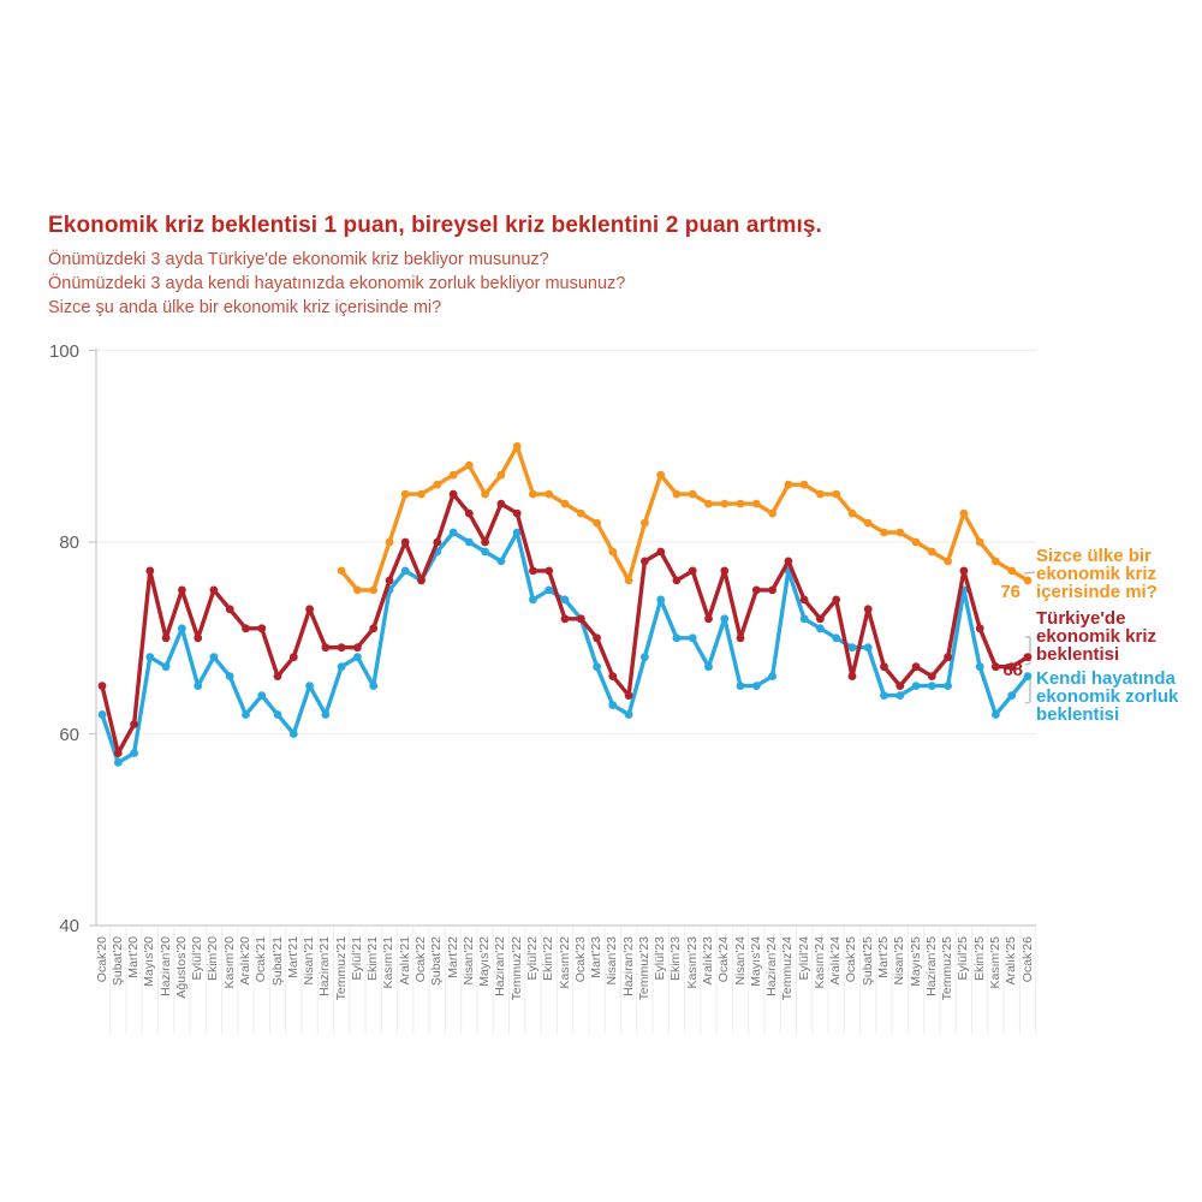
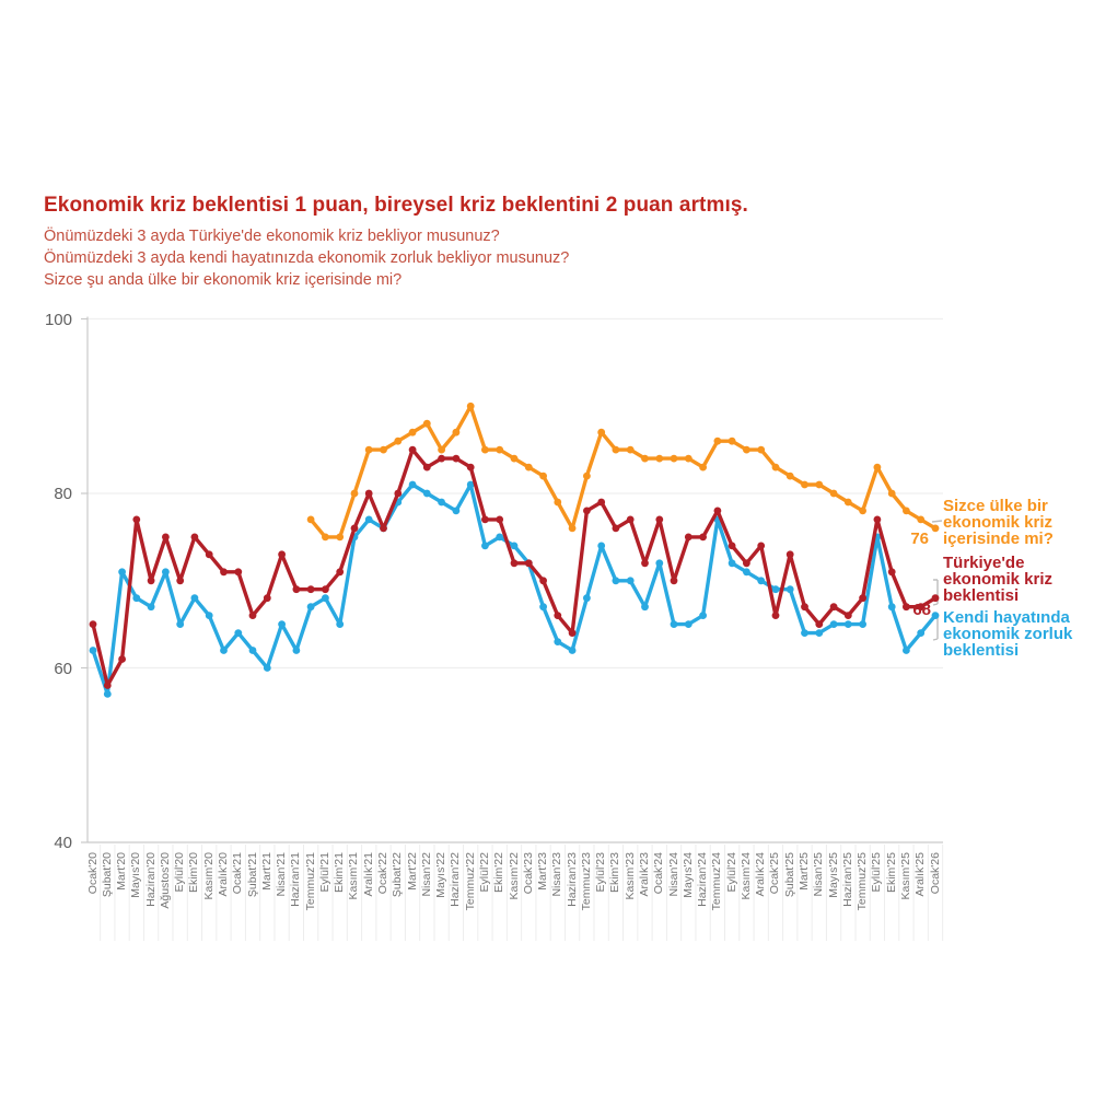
Kendi hayatında ekonomik zorluk beklentisi/Mart'20: 58 -> 71
Türkiye'de ekonomik kriz beklentisi/Mayıs'22: 80 -> 84
